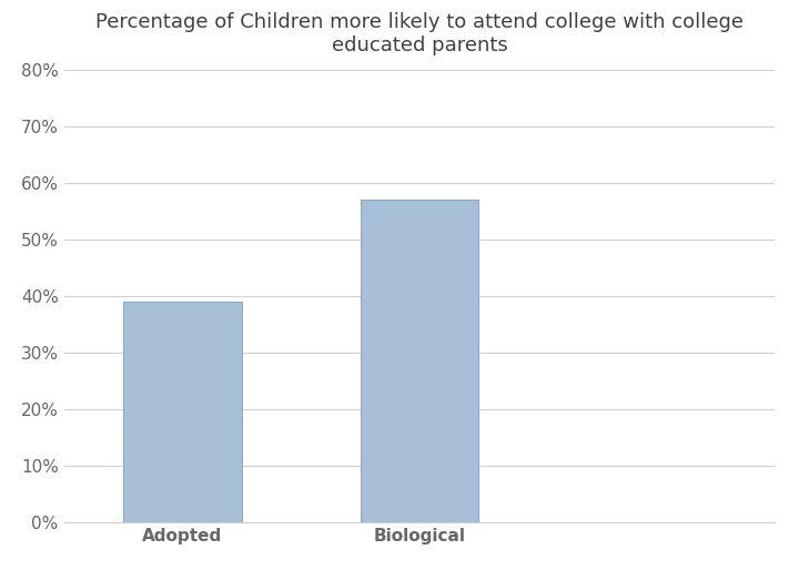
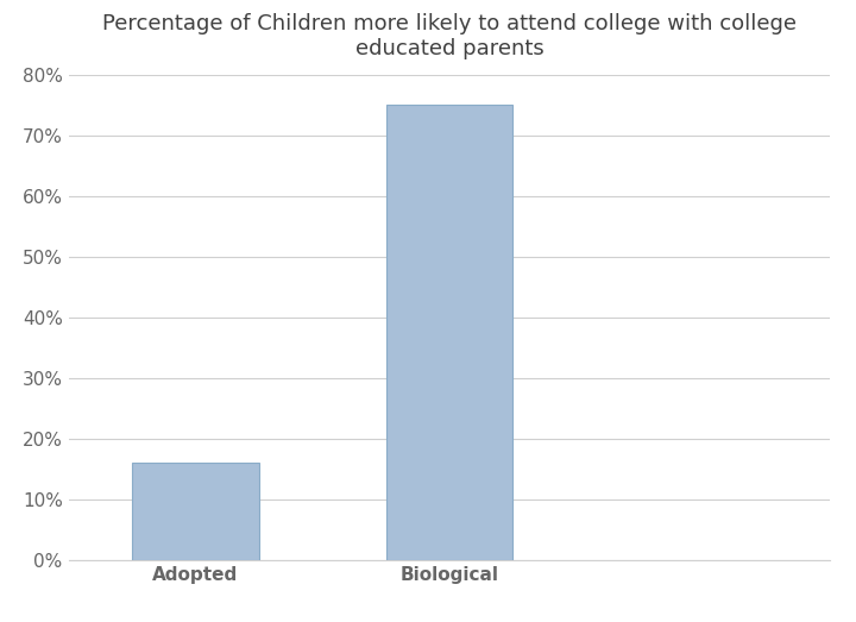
Adopted: 39% -> 16%
Biological: 57% -> 75%
